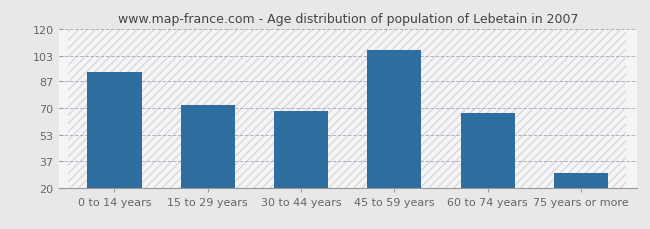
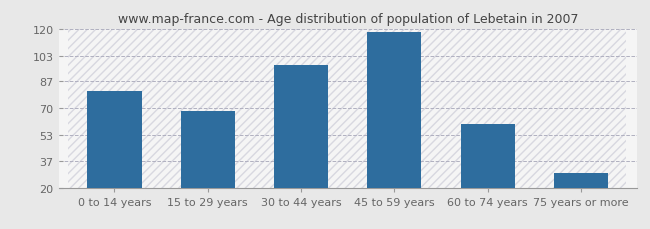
0 to 14 years: 93 -> 81
15 to 29 years: 72 -> 68
30 to 44 years: 68 -> 97
45 to 59 years: 107 -> 118
60 to 74 years: 67 -> 60
